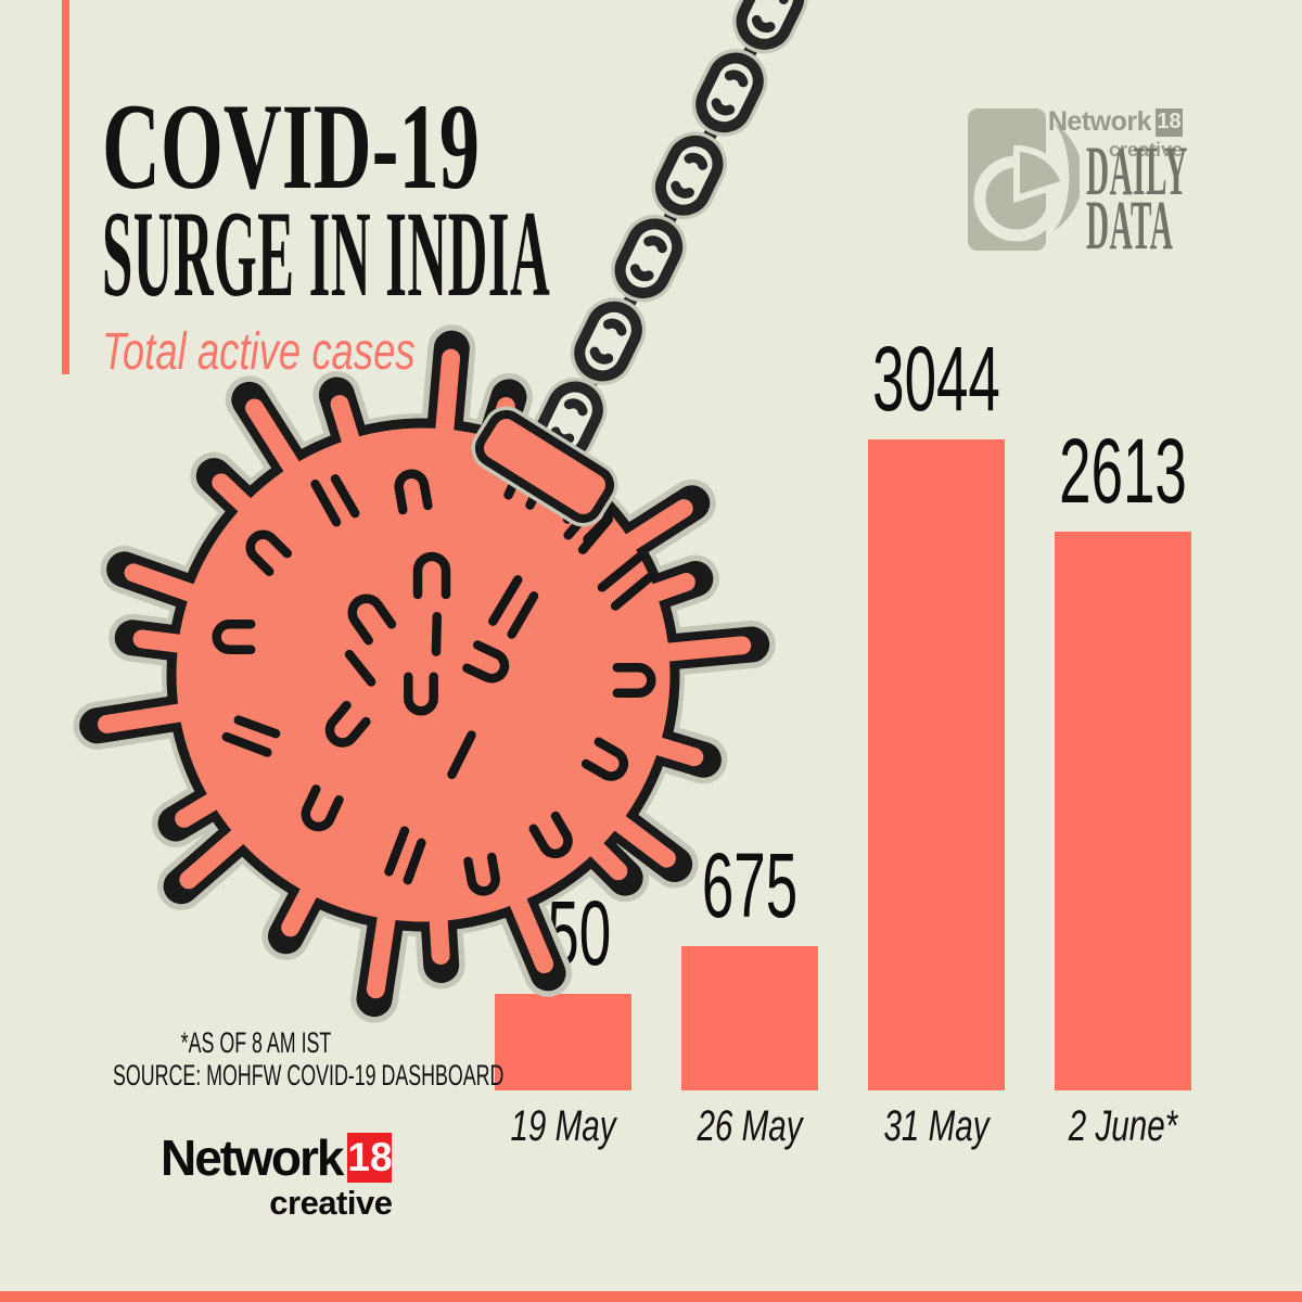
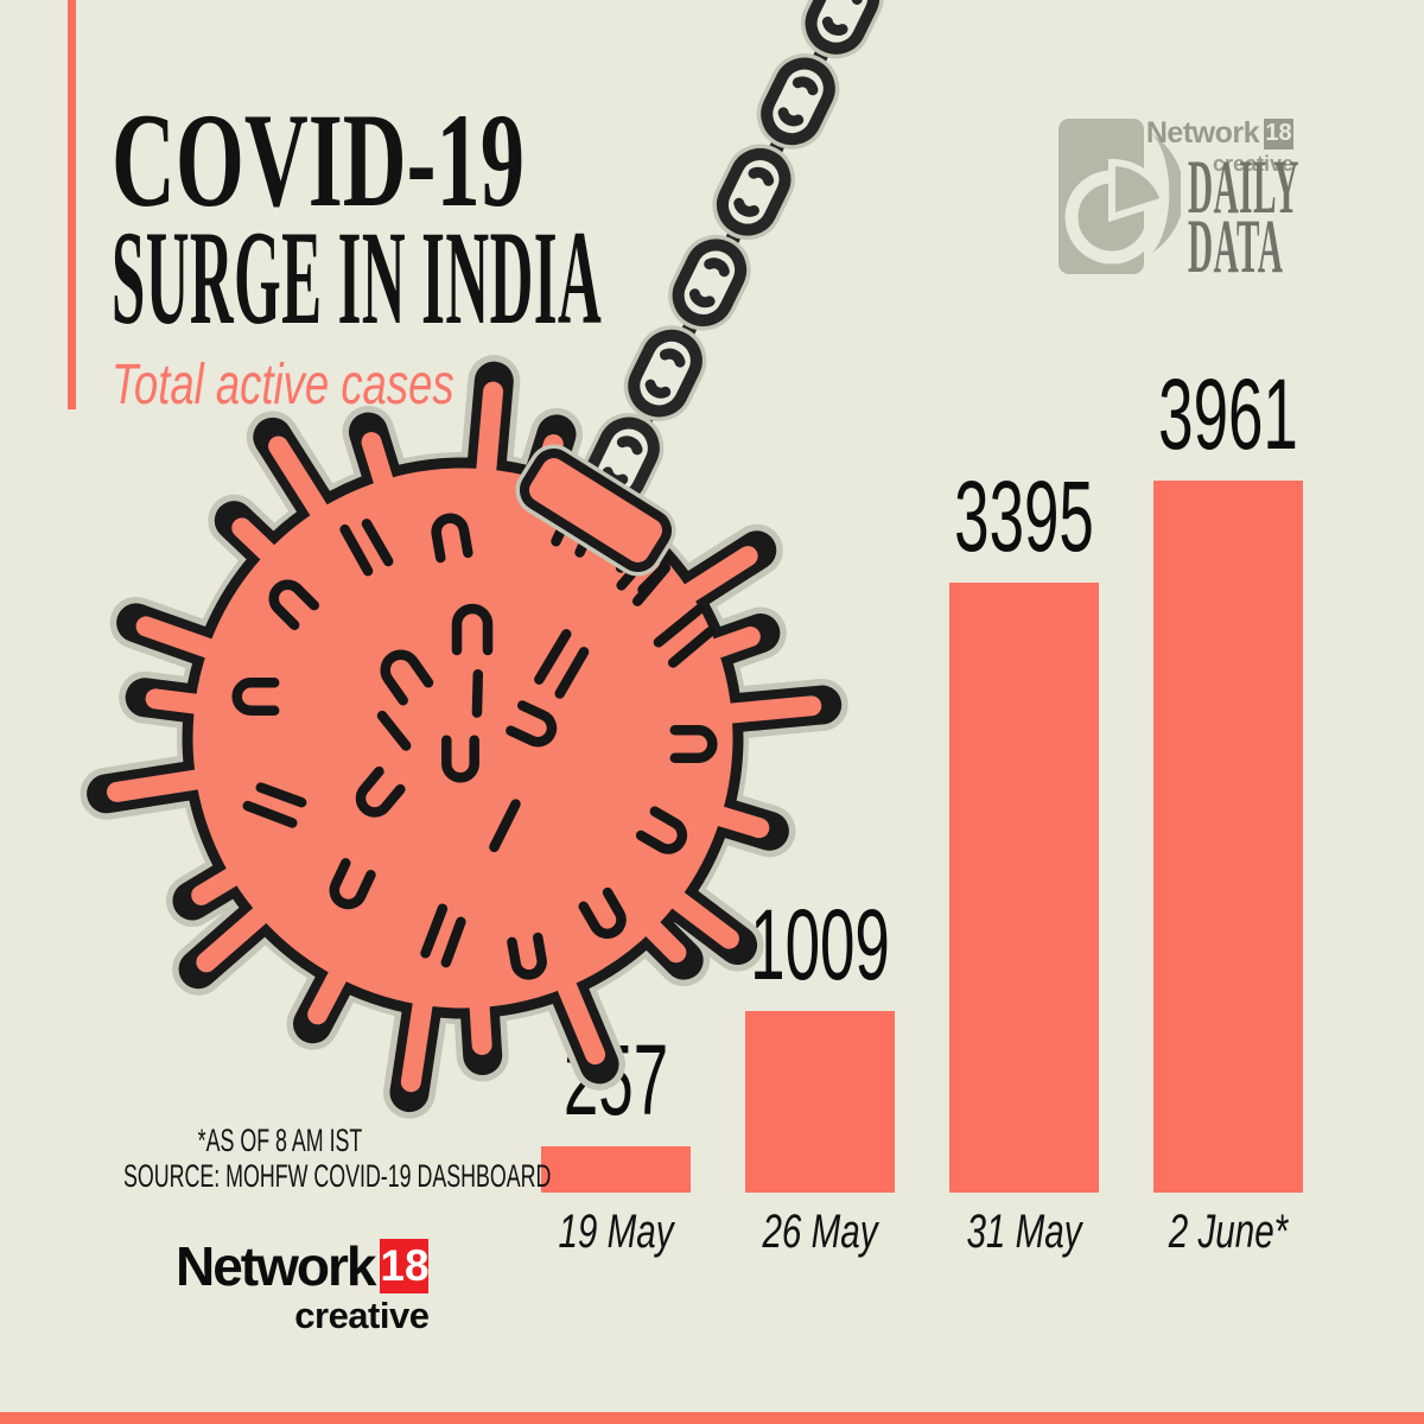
19 May: 450 -> 257
26 May: 675 -> 1009
31 May: 3044 -> 3395
2 June*: 2613 -> 3961
